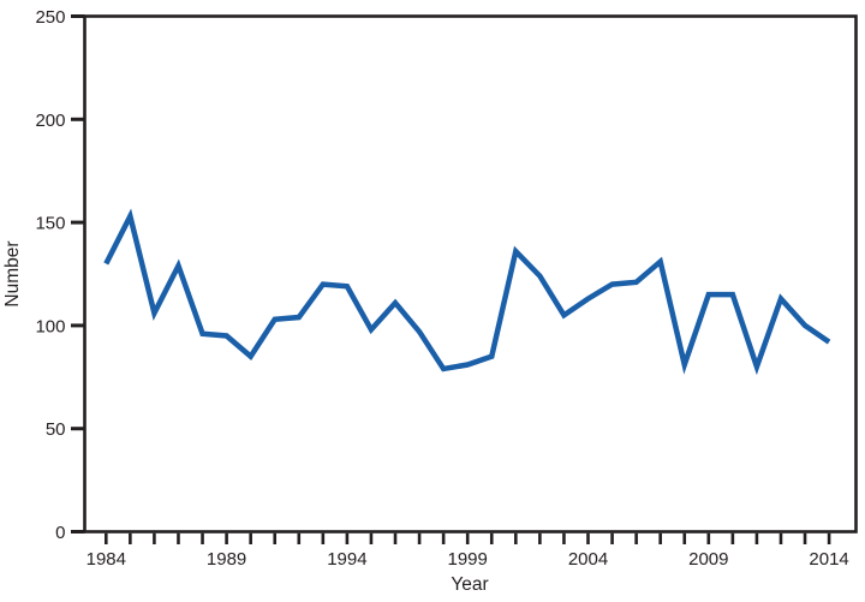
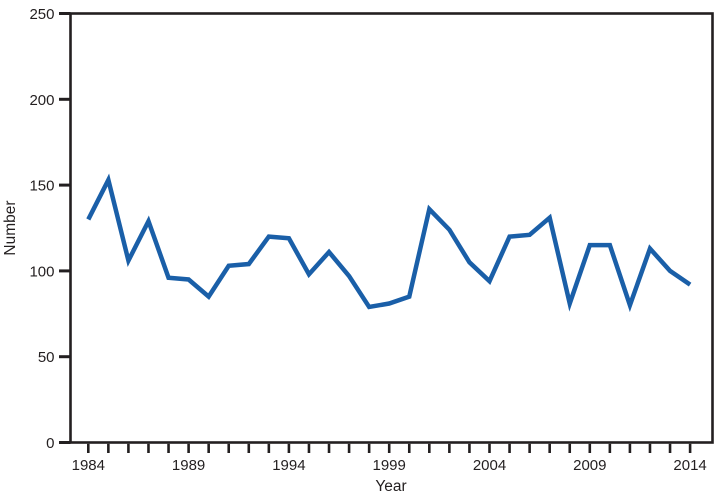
2004: 113 -> 94
